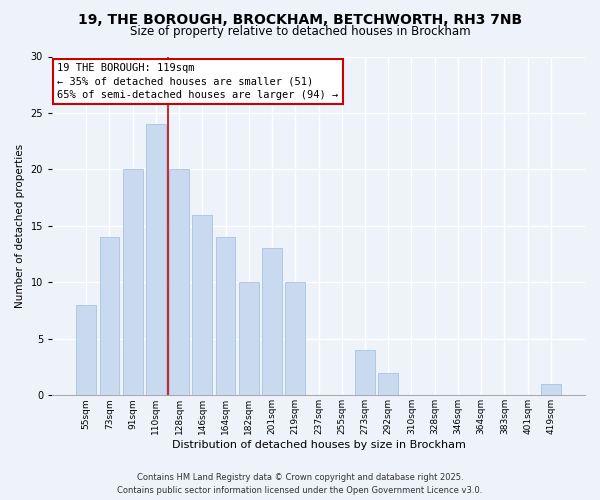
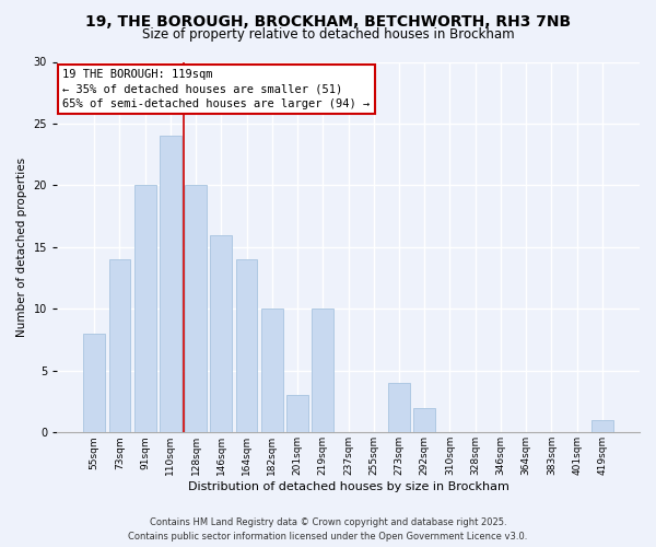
201sqm: 13 -> 3
